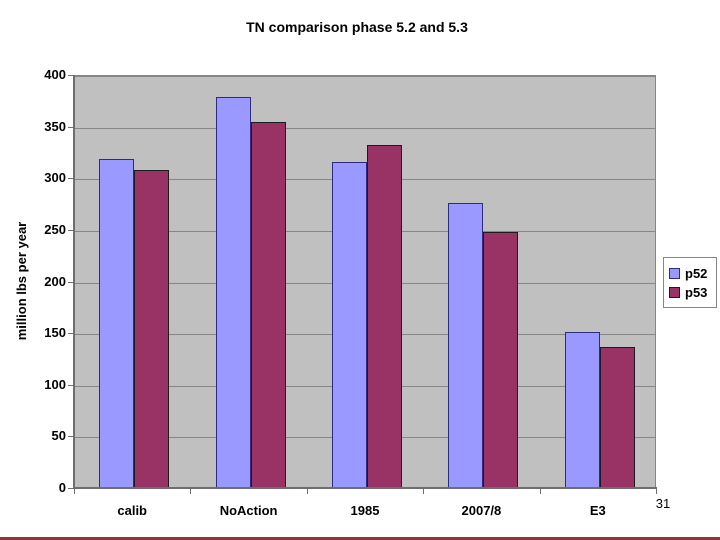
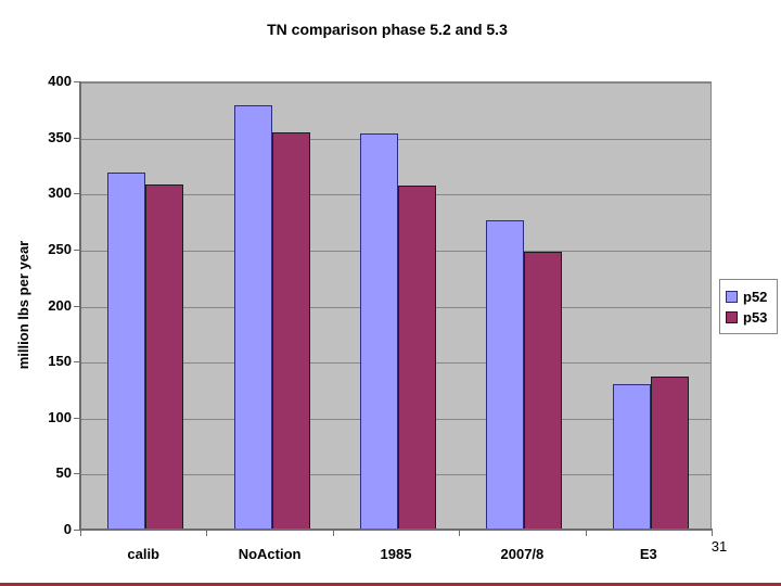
p52/1985: 317 -> 354
p53/1985: 333 -> 308
p52/E3: 152 -> 131
